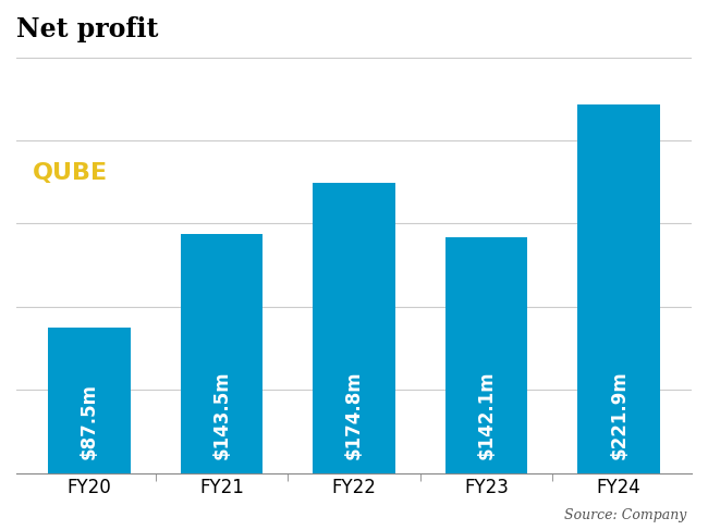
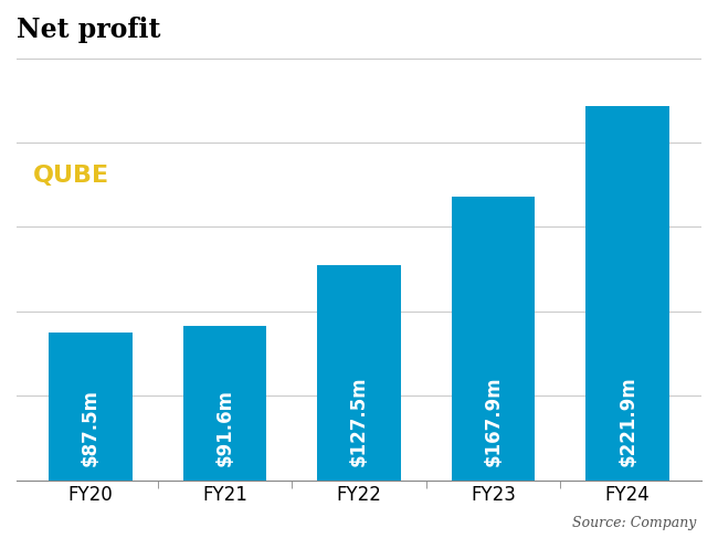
FY21: $143.5m -> $91.6m
FY22: $174.8m -> $127.5m
FY23: $142.1m -> $167.9m
